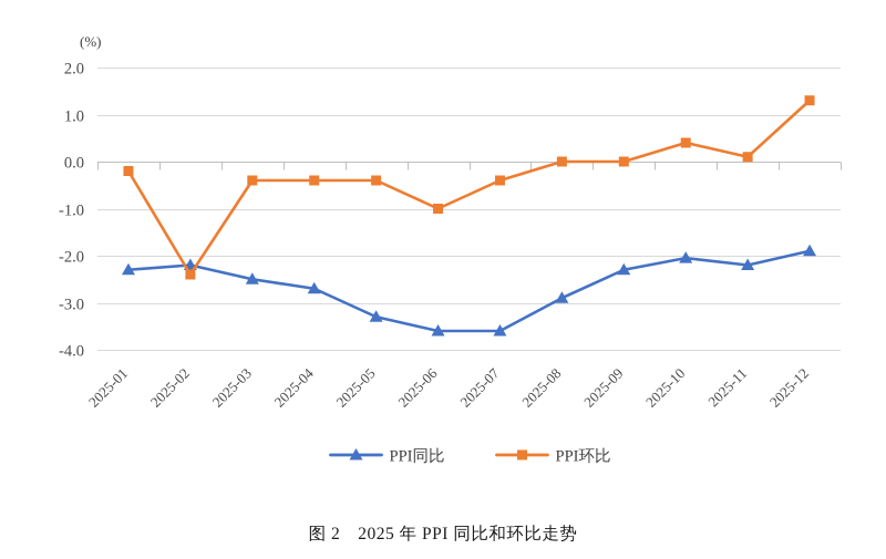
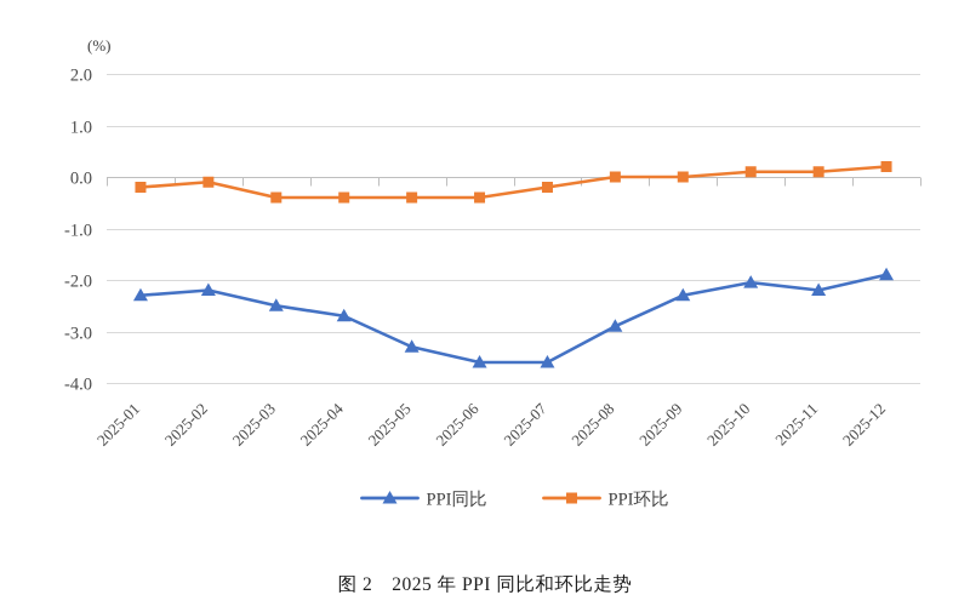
PPI环比/2025-02: -2.4 -> -0.1
PPI环比/2025-06: -1.0 -> -0.4
PPI环比/2025-07: -0.4 -> -0.2
PPI环比/2025-10: 0.4 -> 0.1
PPI环比/2025-12: 1.3 -> 0.2
